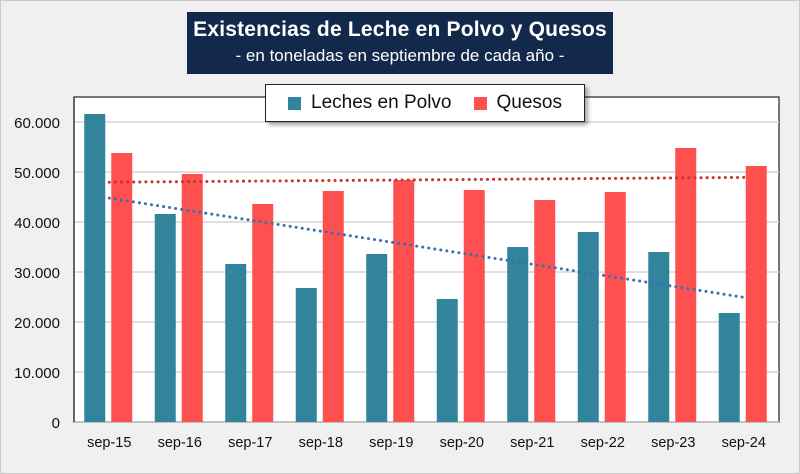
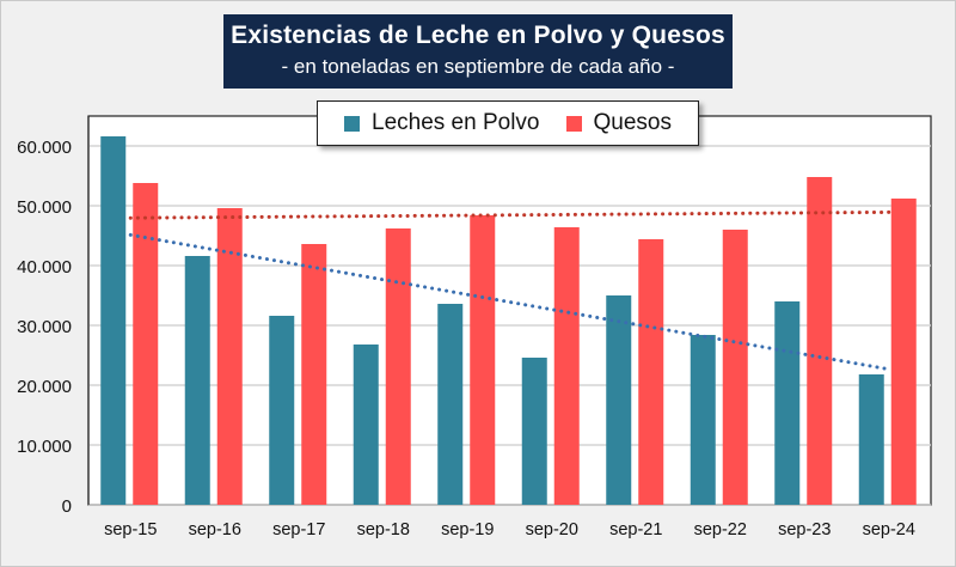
Leches en Polvo/sep-22: 38000 -> 28000
